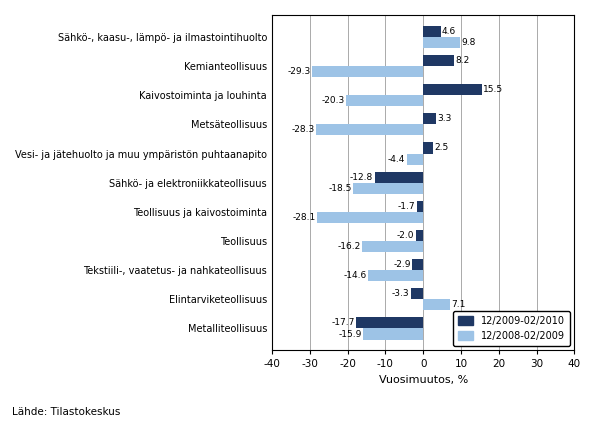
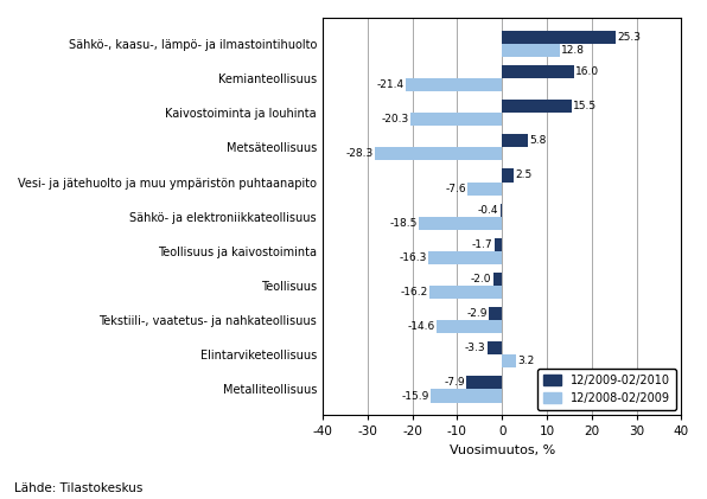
12/2009-02/2010/Sähkö-, kaasu-, lämpö- ja ilmastointihuolto: 4.6 -> 25.3
12/2008-02/2009/Sähkö-, kaasu-, lämpö- ja ilmastointihuolto: 9.8 -> 12.8
12/2009-02/2010/Kemianteollisuus: 8.2 -> 16.0
12/2008-02/2009/Kemianteollisuus: -29.3 -> -21.4
12/2009-02/2010/Metsäteollisuus: 3.3 -> 5.8
12/2008-02/2009/Vesi- ja jätehuolto ja muu ympäristön puhtaanapito: -4.4 -> -7.6
12/2009-02/2010/Sähkö- ja elektroniikkateollisuus: -12.8 -> -0.4
12/2008-02/2009/Teollisuus ja kaivostoiminta: -28.1 -> -16.3
12/2008-02/2009/Elintarviketeollisuus: 7.1 -> 3.2
12/2009-02/2010/Metalliteollisuus: -17.7 -> -7.9
